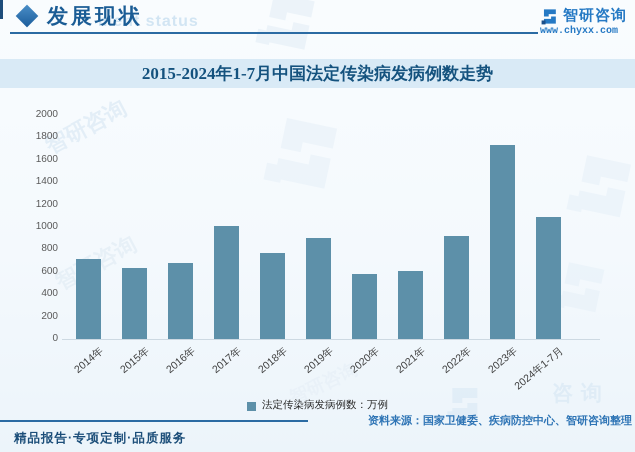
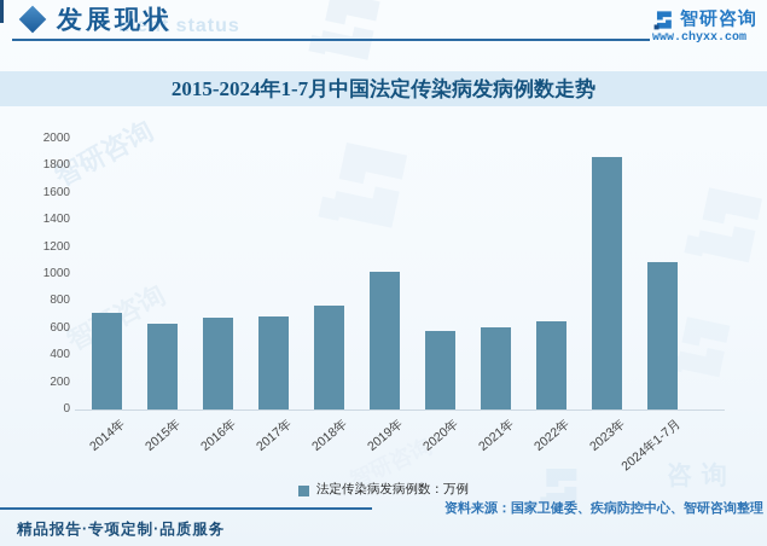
2017年: 1010 -> 690
2019年: 900 -> 1020
2022年: 920 -> 650
2023年: 1730 -> 1870
